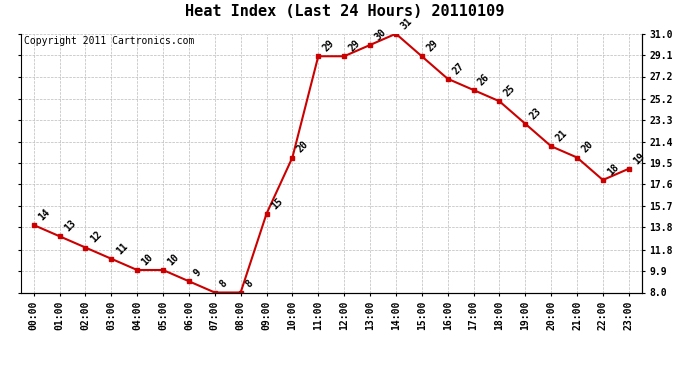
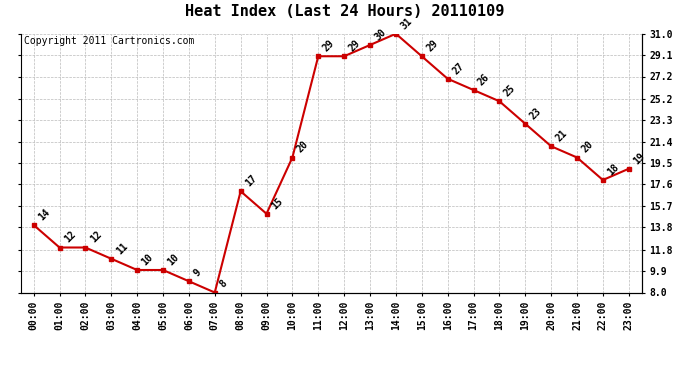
01:00: 13 -> 12
08:00: 8 -> 17
